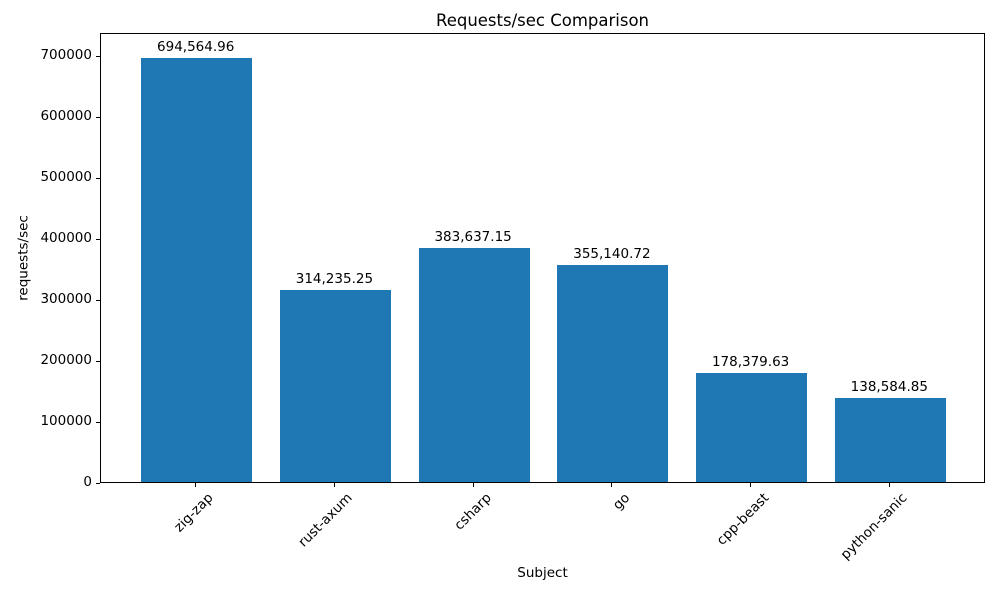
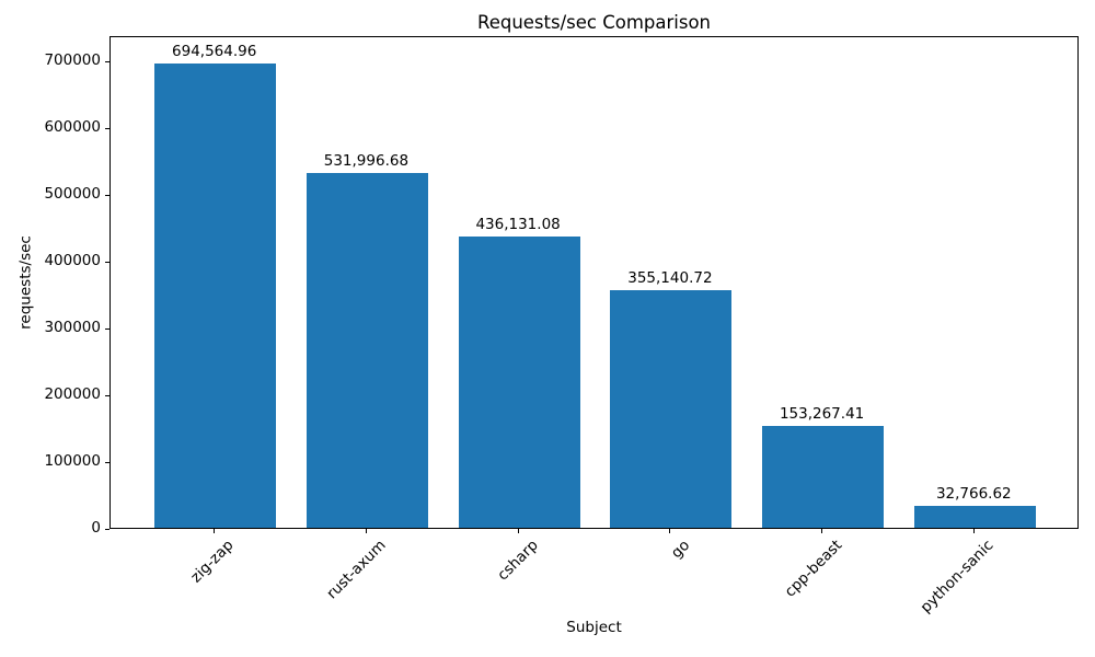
rust-axum: 314,235.25 -> 531,996.68
csharp: 383,637.15 -> 436,131.08
cpp-beast: 178,379.63 -> 153,267.41
python-sanic: 138,584.85 -> 32,766.62
